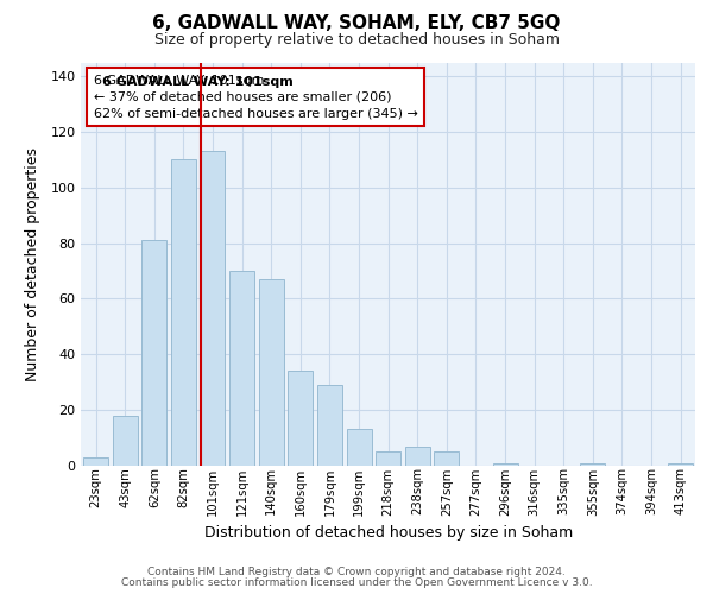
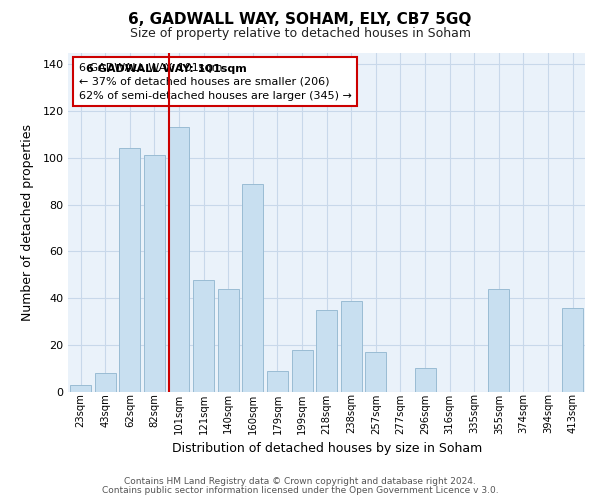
43sqm: 18 -> 8
62sqm: 81 -> 104
82sqm: 110 -> 101
121sqm: 70 -> 48
140sqm: 67 -> 44
160sqm: 34 -> 89
179sqm: 29 -> 9
199sqm: 13 -> 18
218sqm: 5 -> 35
238sqm: 7 -> 39
257sqm: 5 -> 17
296sqm: 1 -> 10
355sqm: 1 -> 44
413sqm: 1 -> 36
